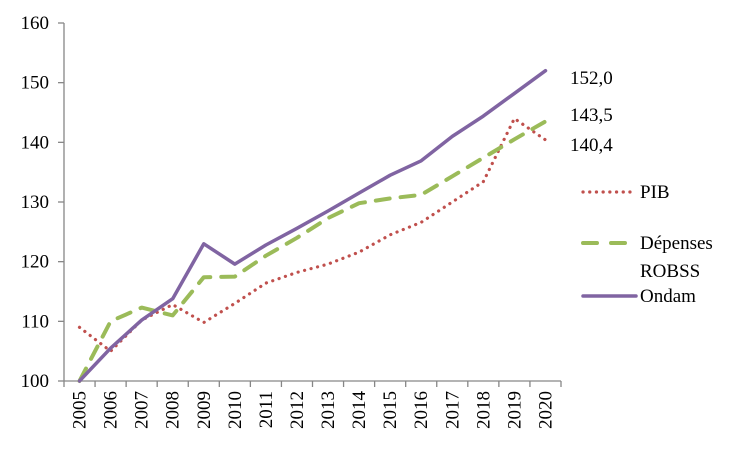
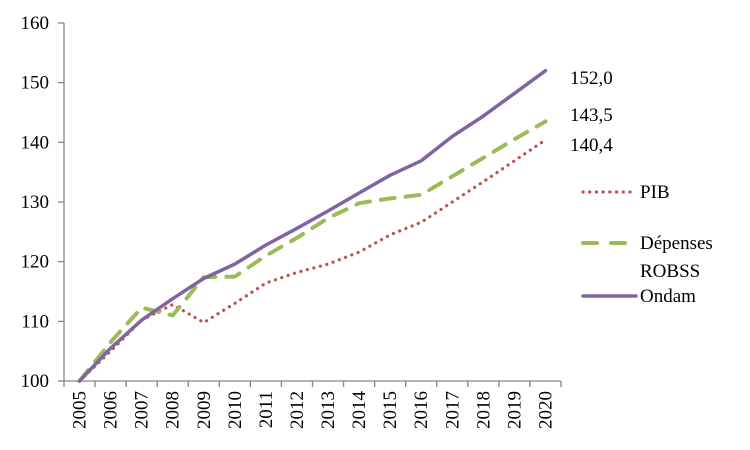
PIB/2005: 109 -> 100
Dépenses ROBSS/2006: 110 -> 106
Ondam/2009: 123 -> 117
PIB/2019: 144 -> 137
